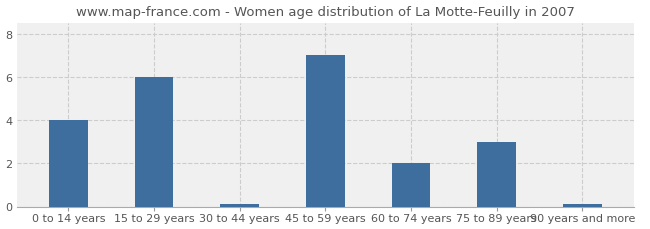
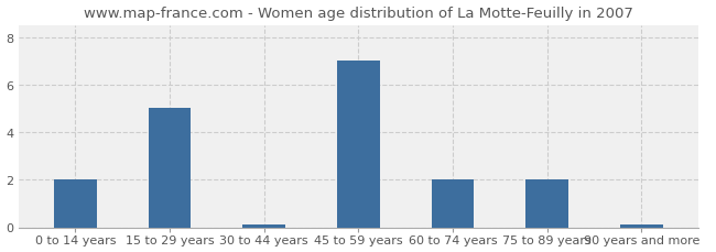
0 to 14 years: 4.00 -> 2.00
15 to 29 years: 6.00 -> 5.00
75 to 89 years: 3.00 -> 2.00
